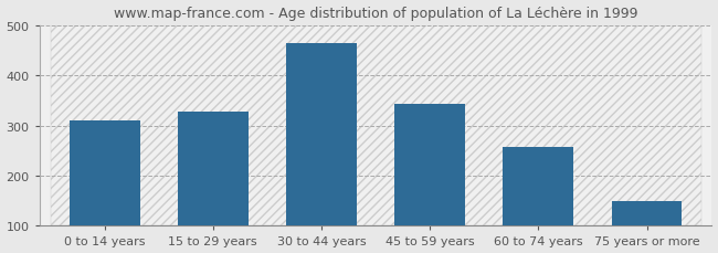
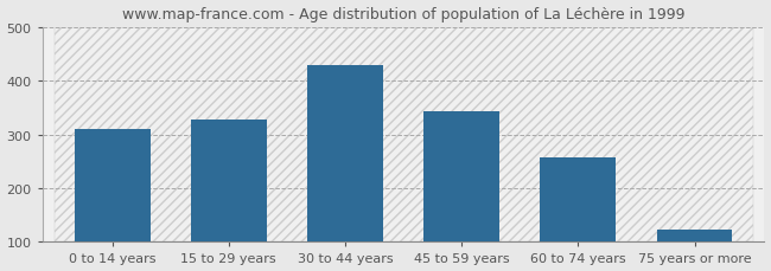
30 to 44 years: 465 -> 430
75 years or more: 150 -> 122
